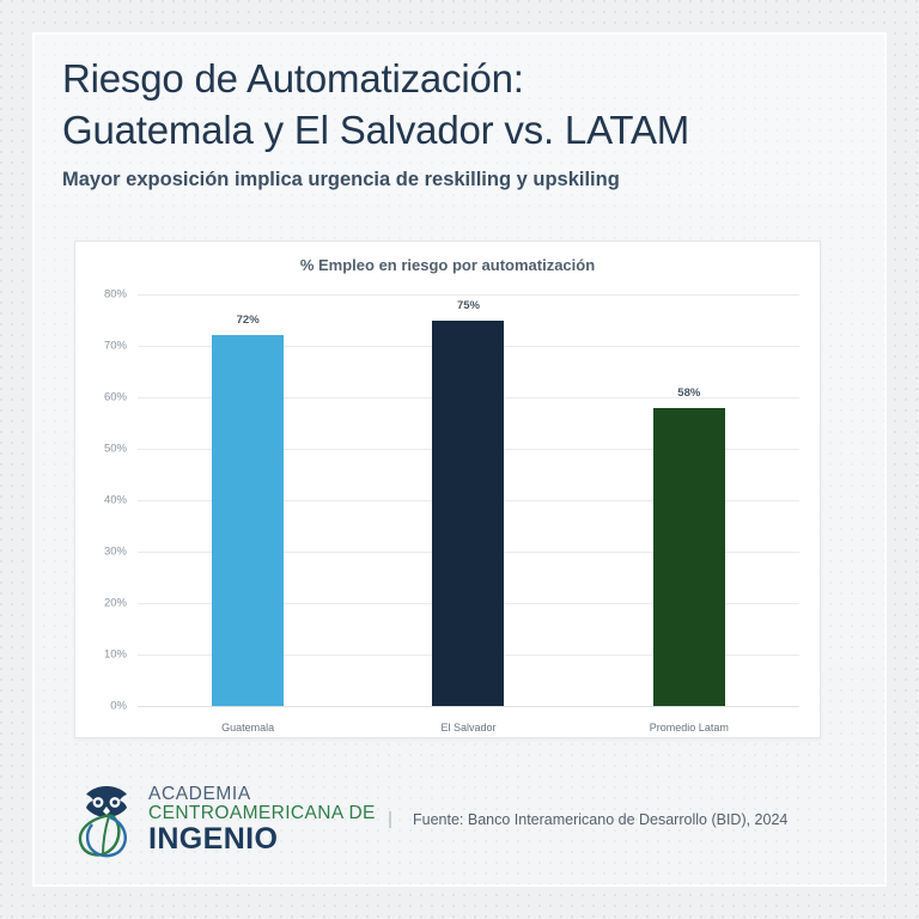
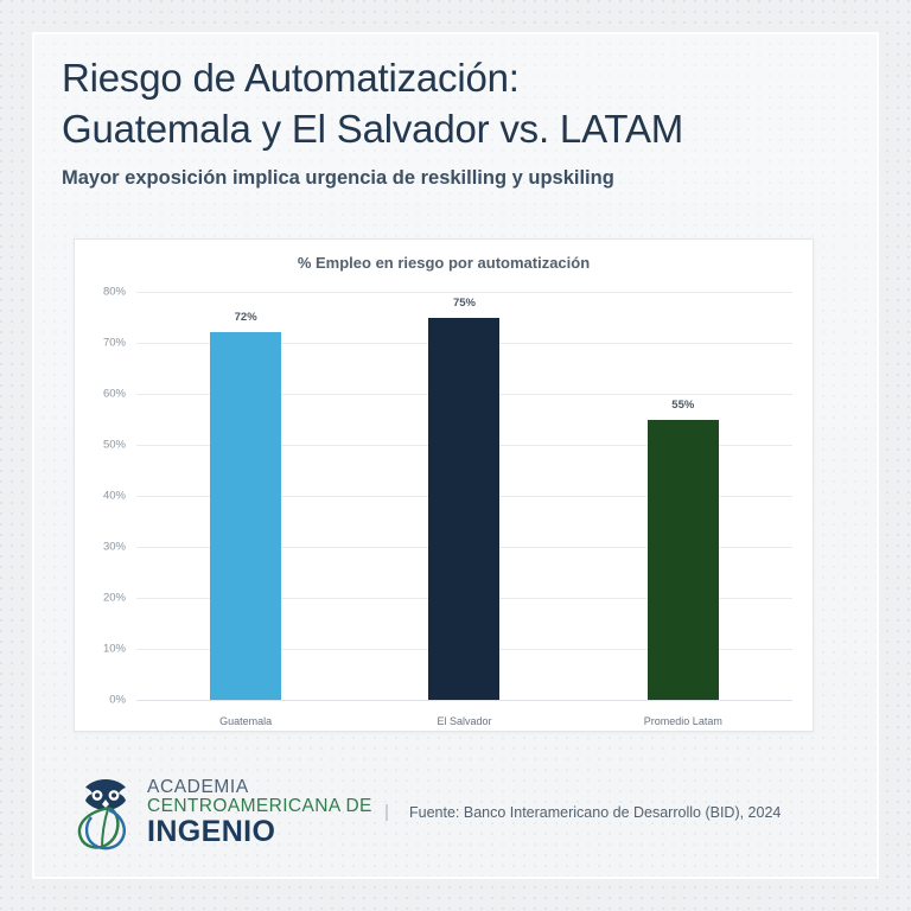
Promedio Latam: 58% -> 55%
